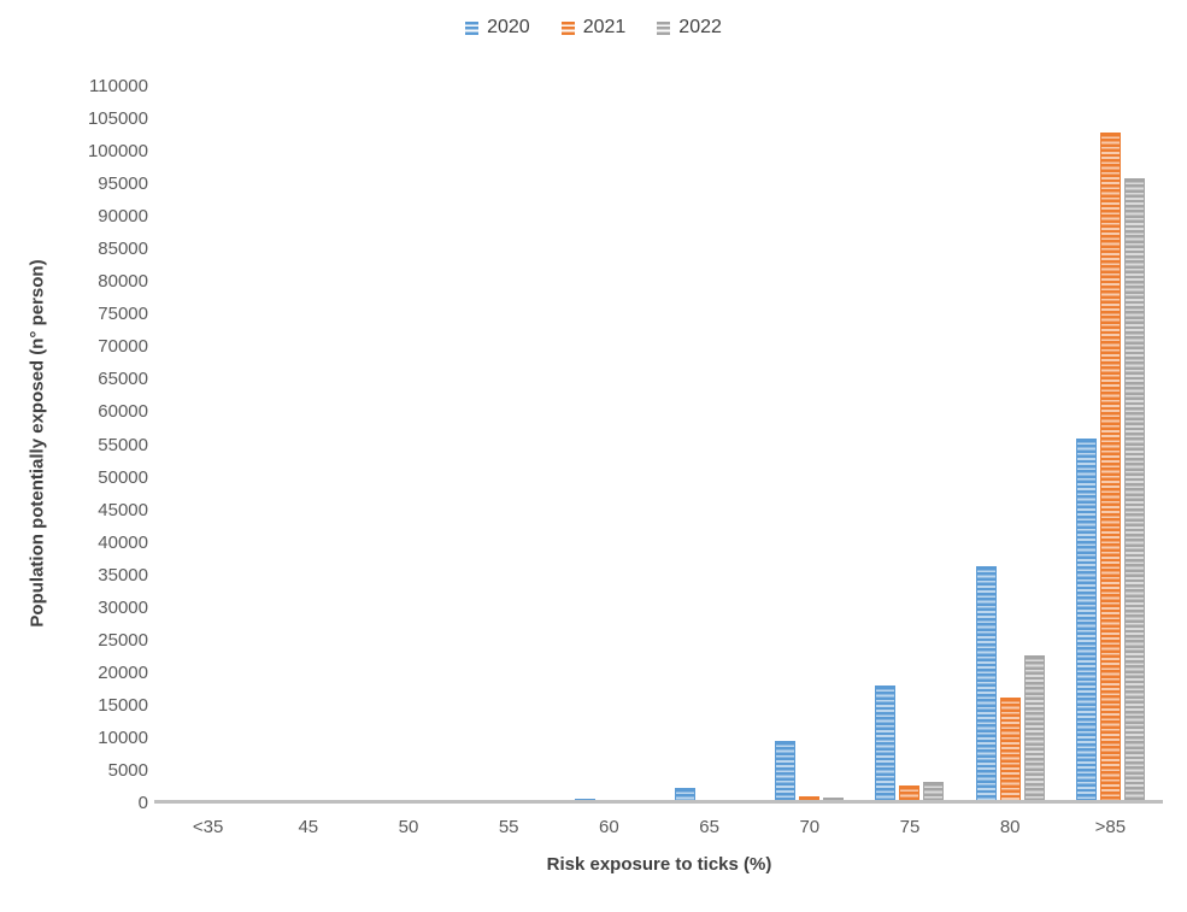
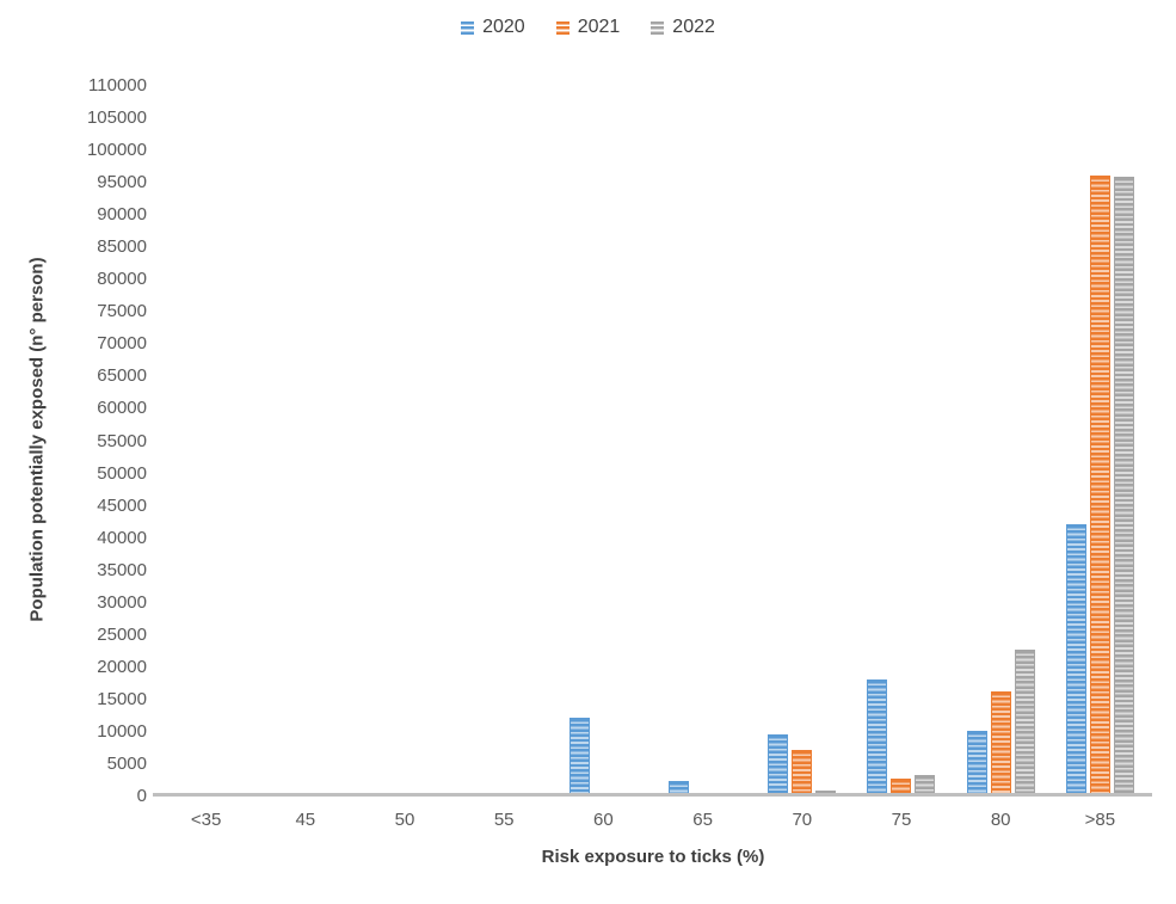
2020/60: 1000 -> 12000
2021/70: 1000 -> 7000
2020/80: 36000 -> 10000
2020/>85: 56000 -> 42000
2021/>85: 103000 -> 96000
